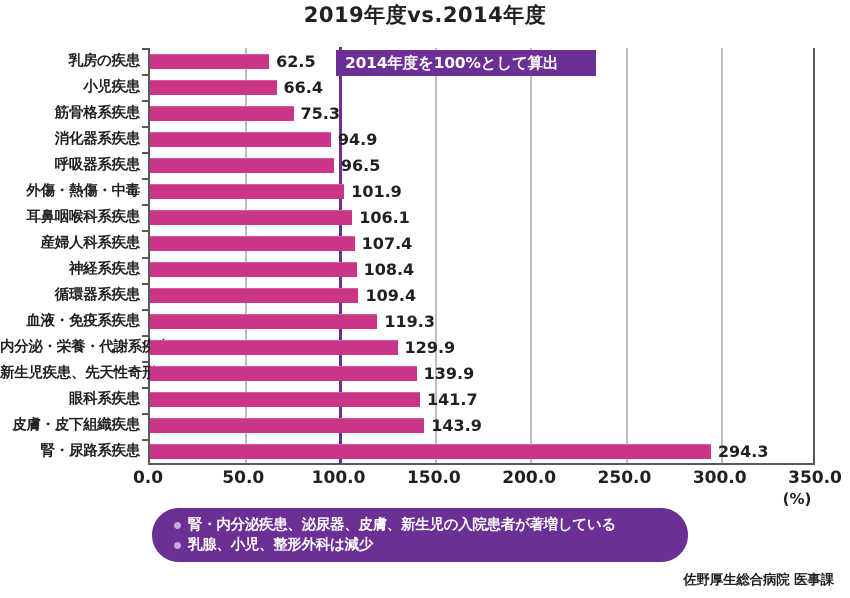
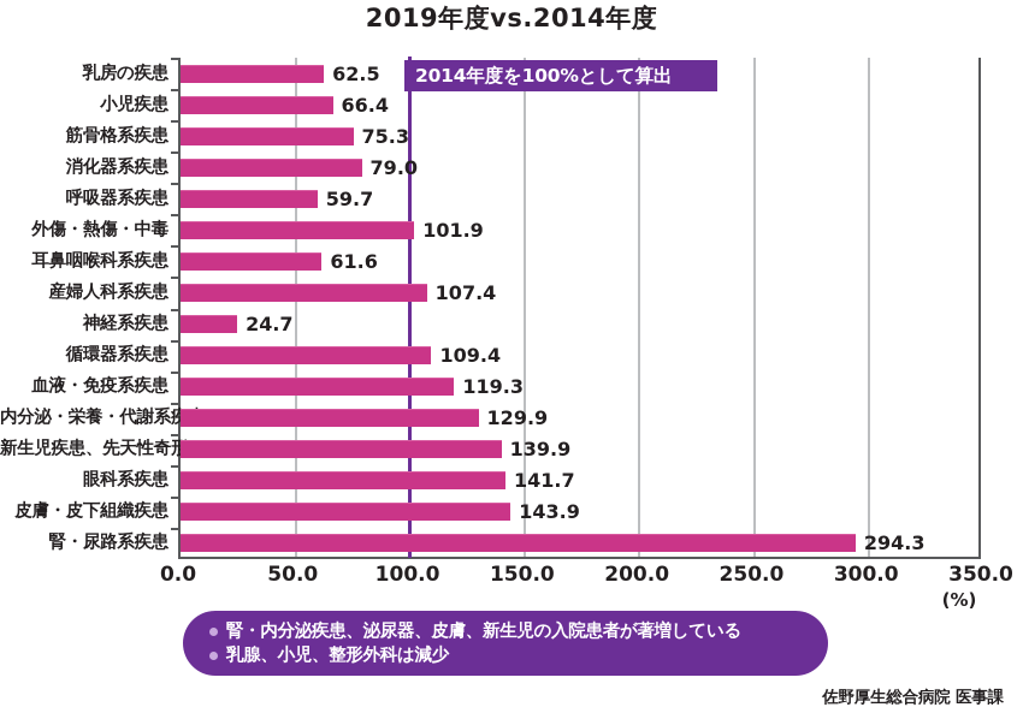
消化器系疾患: 94.9 -> 79.0
呼吸器系疾患: 96.5 -> 59.7
耳鼻咽喉科系疾患: 106.1 -> 61.6
神経系疾患: 108.4 -> 24.7
